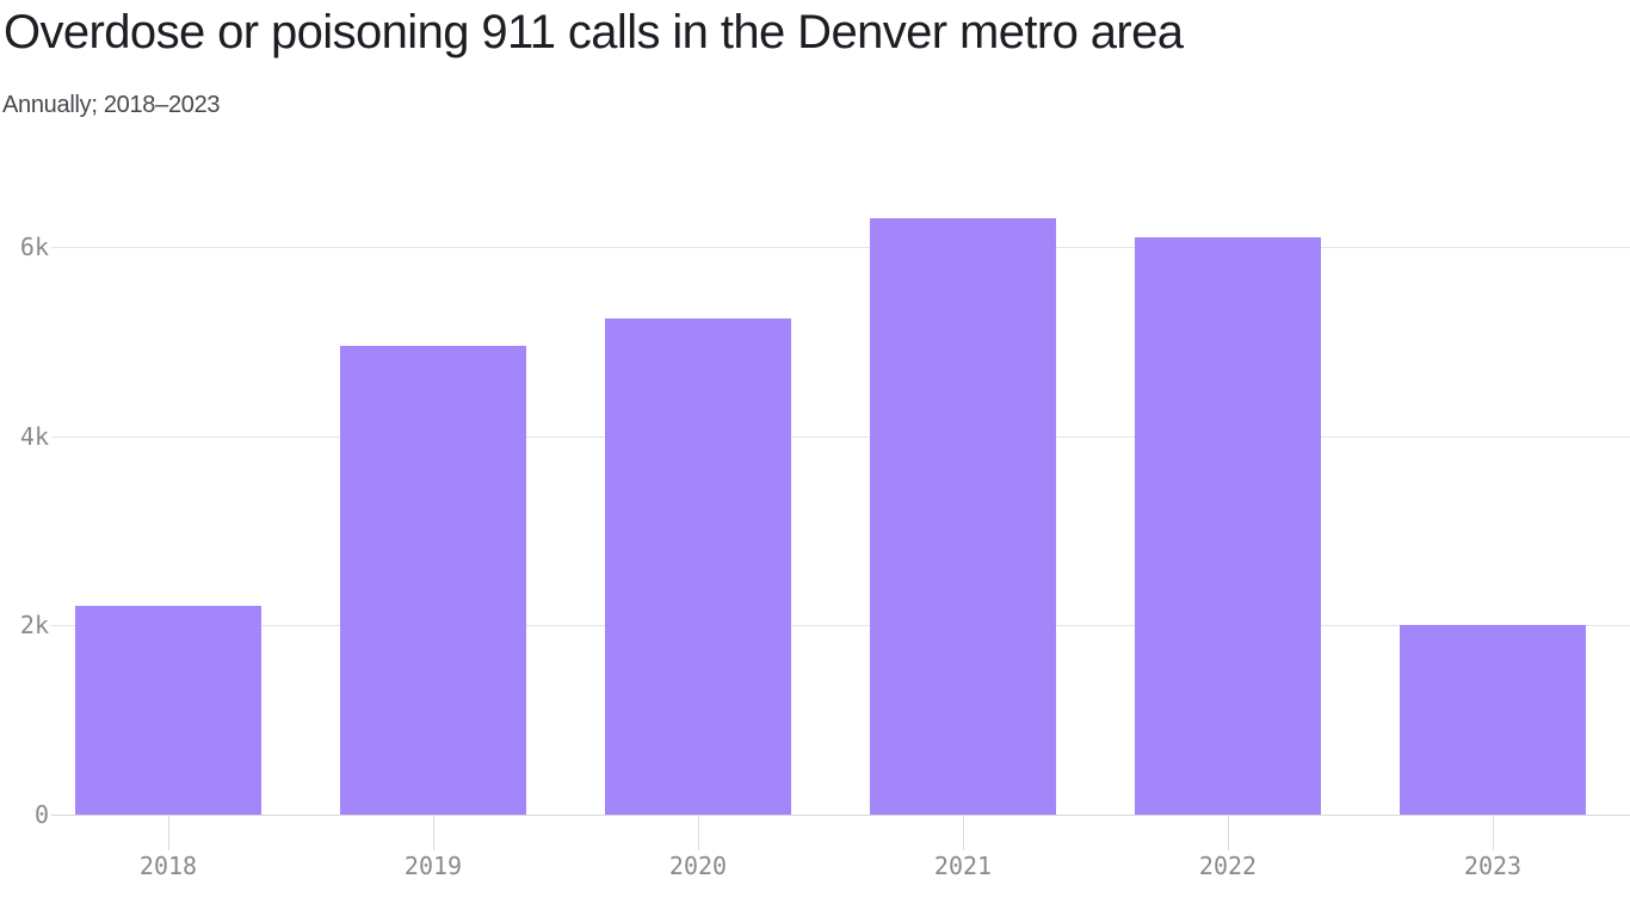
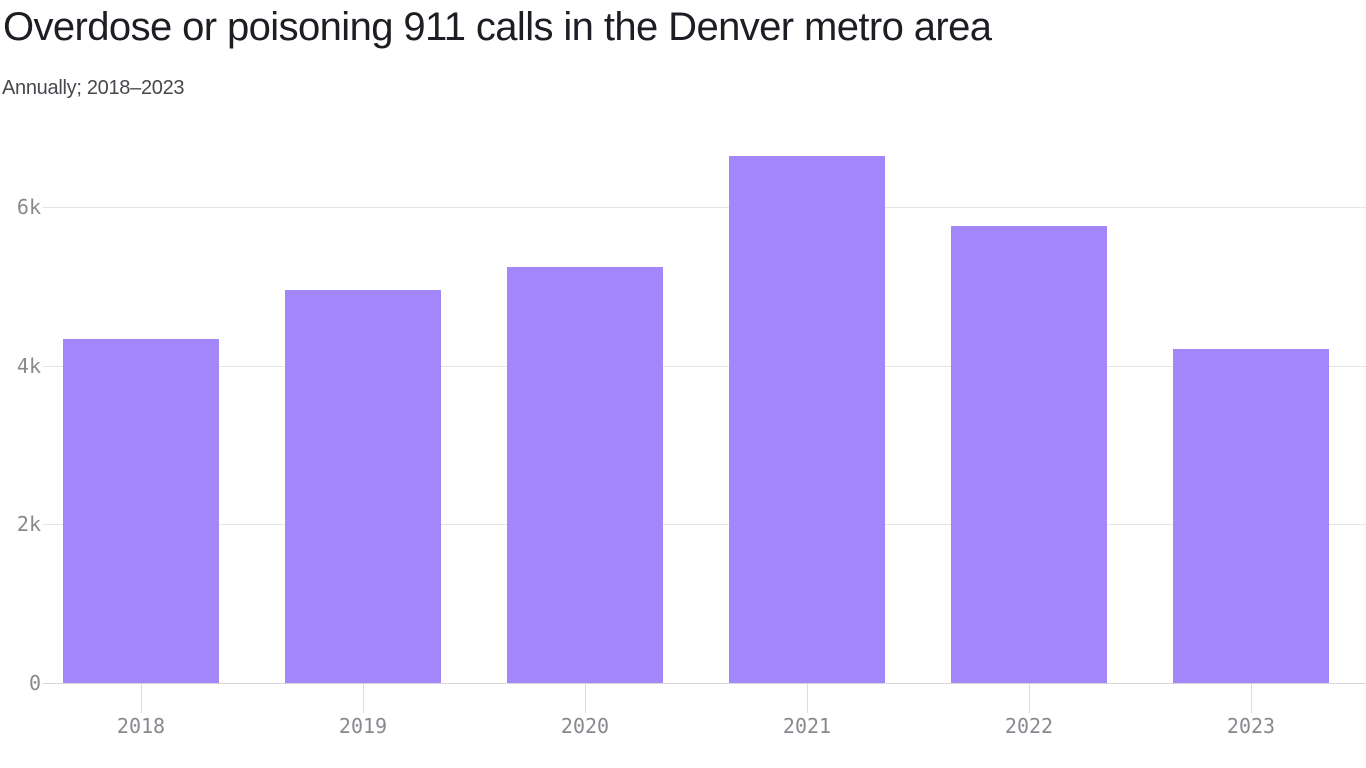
2018: 2.2k -> 4.3k
2021: 6.3k -> 6.6k
2022: 6.1k -> 5.8k
2023: 2.0k -> 4.2k
